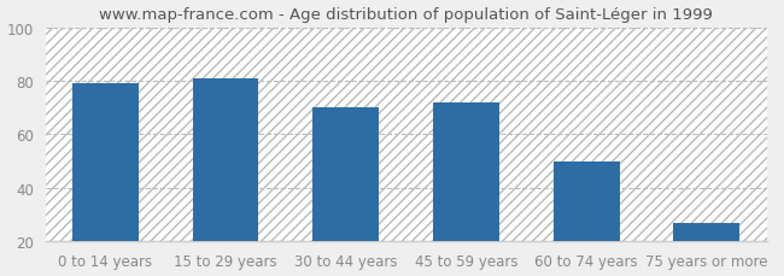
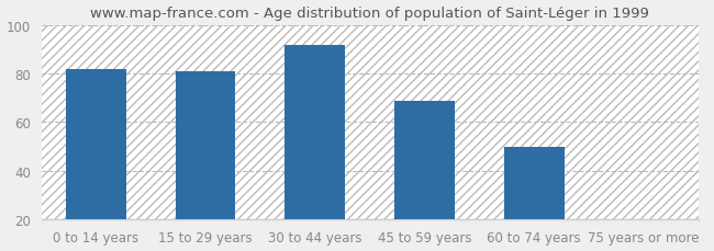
0 to 14 years: 79 -> 82
30 to 44 years: 70 -> 92
45 to 59 years: 72 -> 69
75 years or more: 27 -> 20
